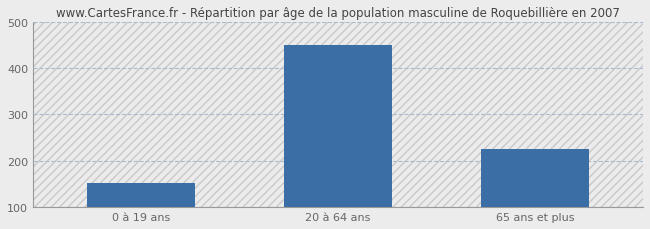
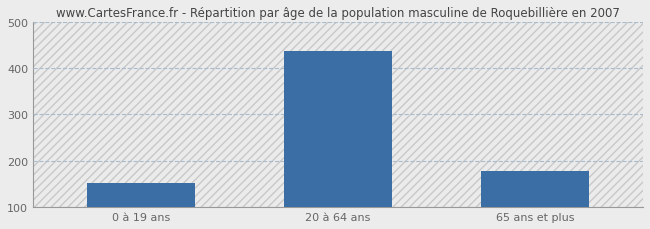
20 à 64 ans: 450 -> 436
65 ans et plus: 225 -> 178
